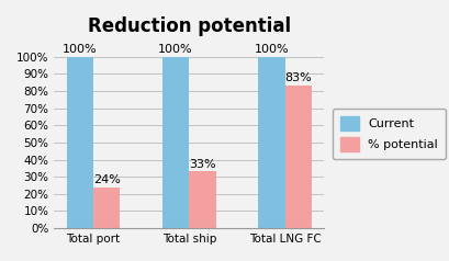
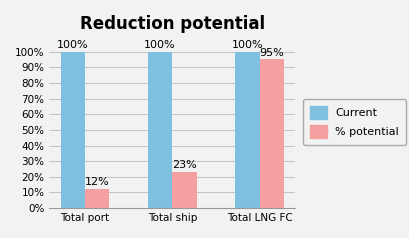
% potential/Total port: 24% -> 12%
% potential/Total ship: 33% -> 23%
% potential/Total LNG FC: 83% -> 95%
